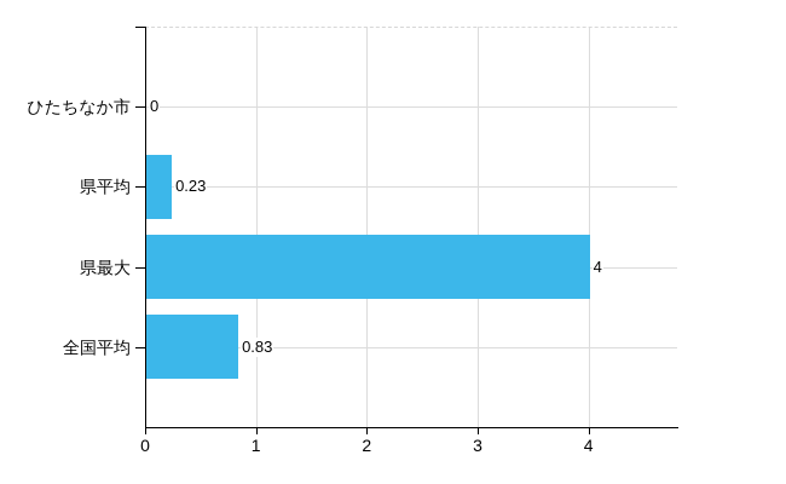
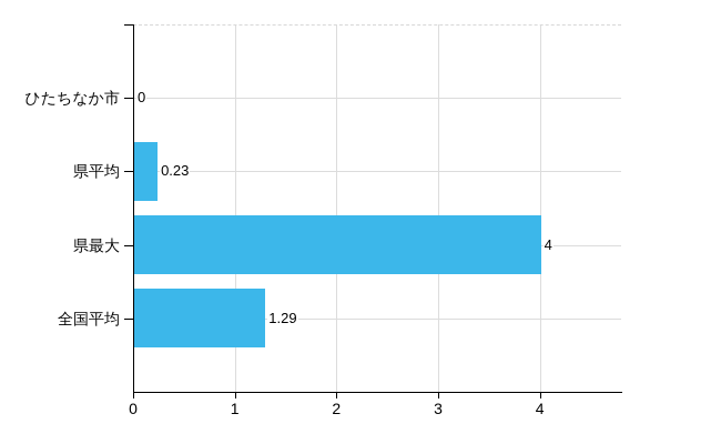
全国平均: 0.83 -> 1.29
